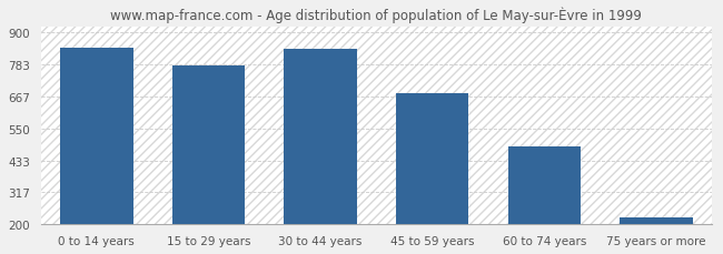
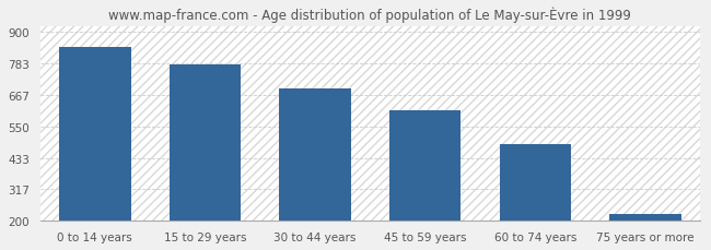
30 to 44 years: 839 -> 690
45 to 59 years: 680 -> 610
